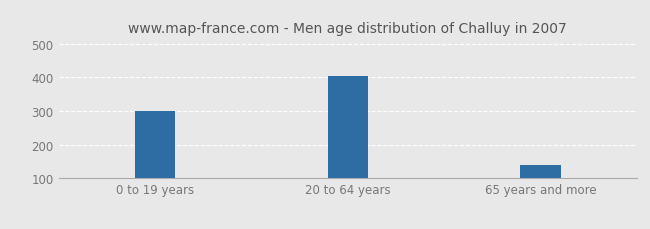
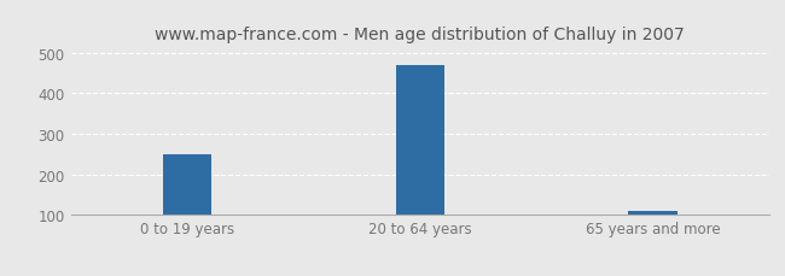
0 to 19 years: 300 -> 250
20 to 64 years: 405 -> 469
65 years and more: 140 -> 110
